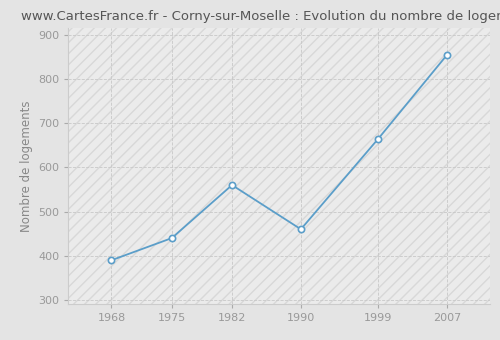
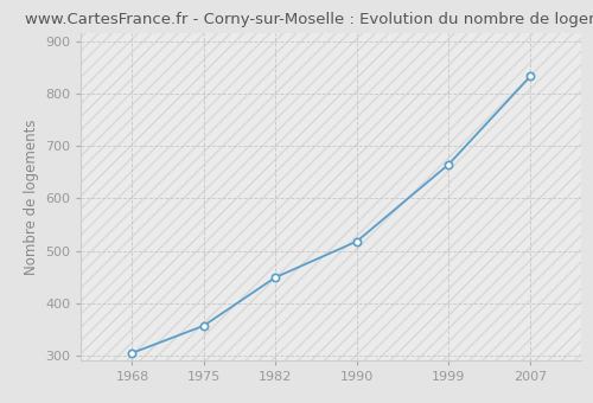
1968: 390 -> 305
1975: 440 -> 357
1982: 560 -> 449
1990: 460 -> 518
2007: 855 -> 833
